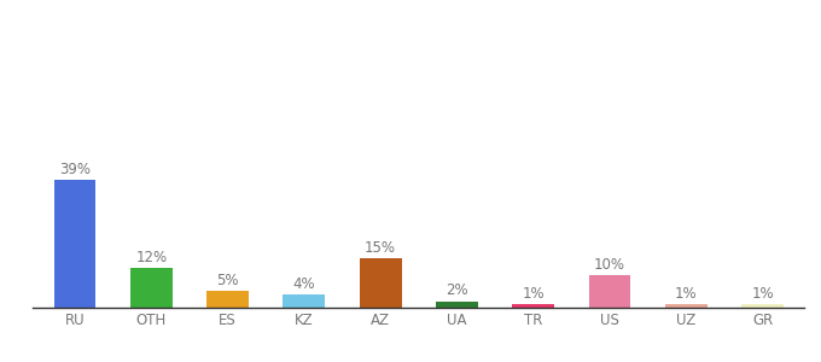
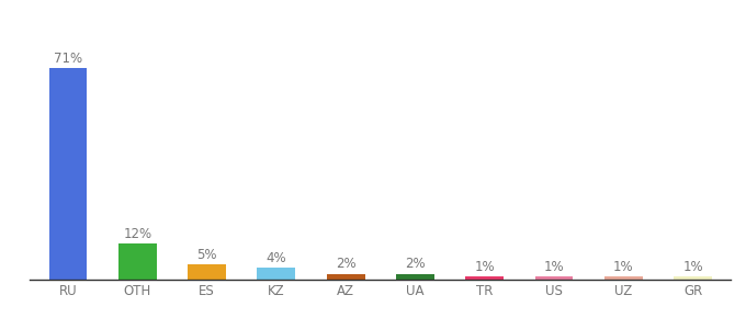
RU: 39% -> 71%
AZ: 15% -> 2%
US: 10% -> 1%
